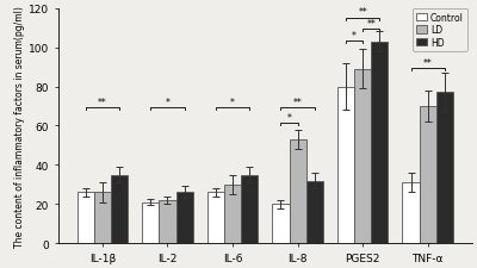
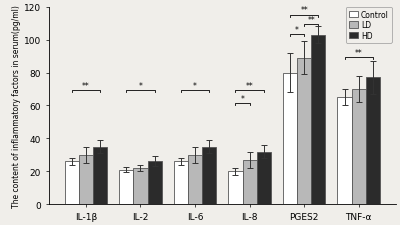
LD/IL-1β: 26 -> 30
LD/IL-8: 53 -> 27
Control/TNF-α: 31 -> 65
